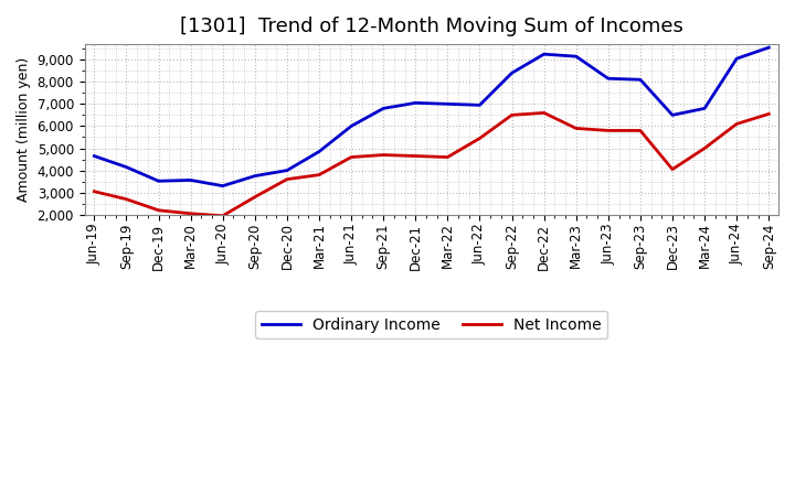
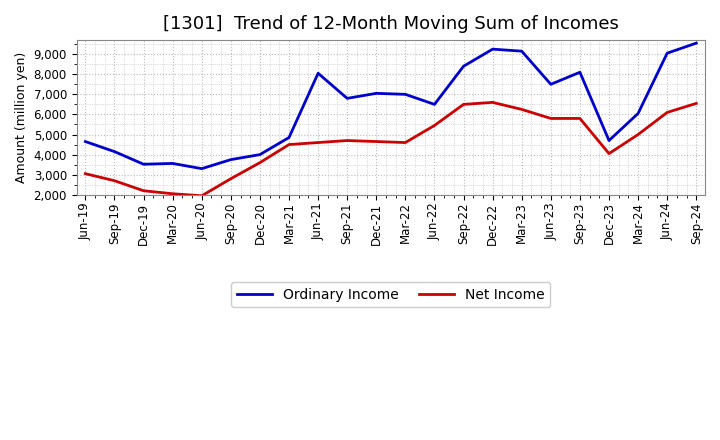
Net Income/Mar-21: 3,800 -> 4,500
Ordinary Income/Jun-21: 6,000 -> 8,050
Ordinary Income/Jun-22: 6,950 -> 6,500
Net Income/Mar-23: 5,900 -> 6,250
Ordinary Income/Jun-23: 8,150 -> 7,500
Ordinary Income/Dec-23: 6,500 -> 4,700
Ordinary Income/Mar-24: 6,800 -> 6,050
